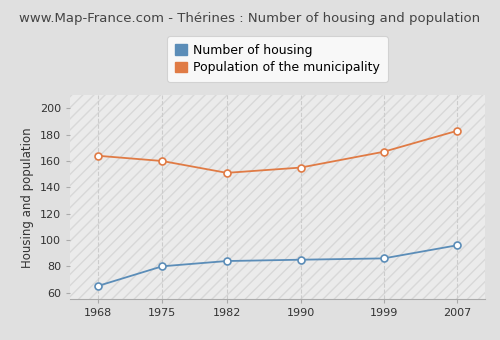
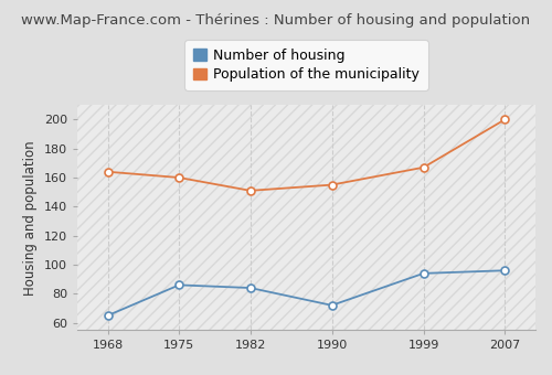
Number of housing/1975: 80 -> 86
Number of housing/1990: 85 -> 72
Number of housing/1999: 86 -> 94
Population of the municipality/2007: 183 -> 200
